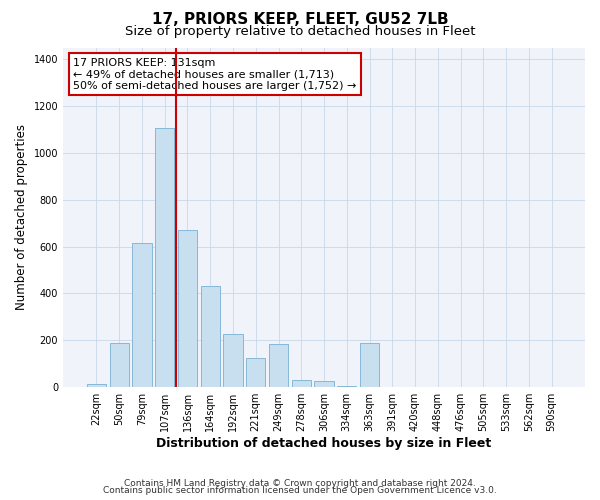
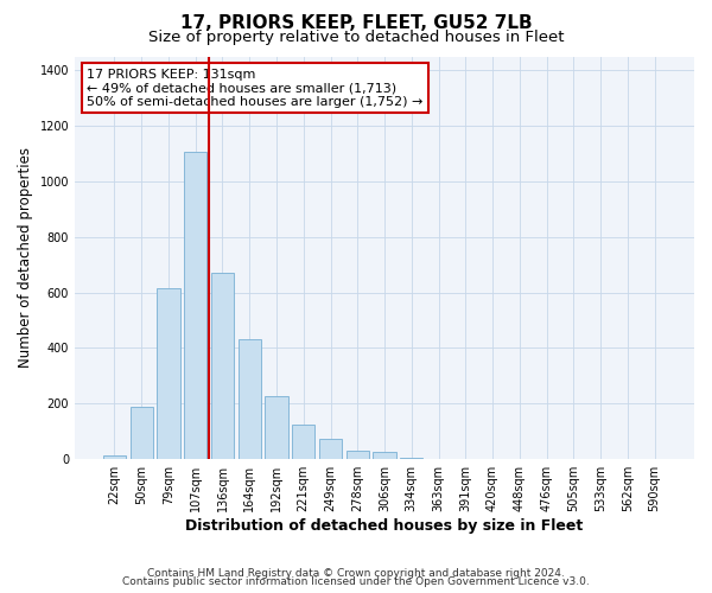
249sqm: 185 -> 75
363sqm: 190 -> 3
